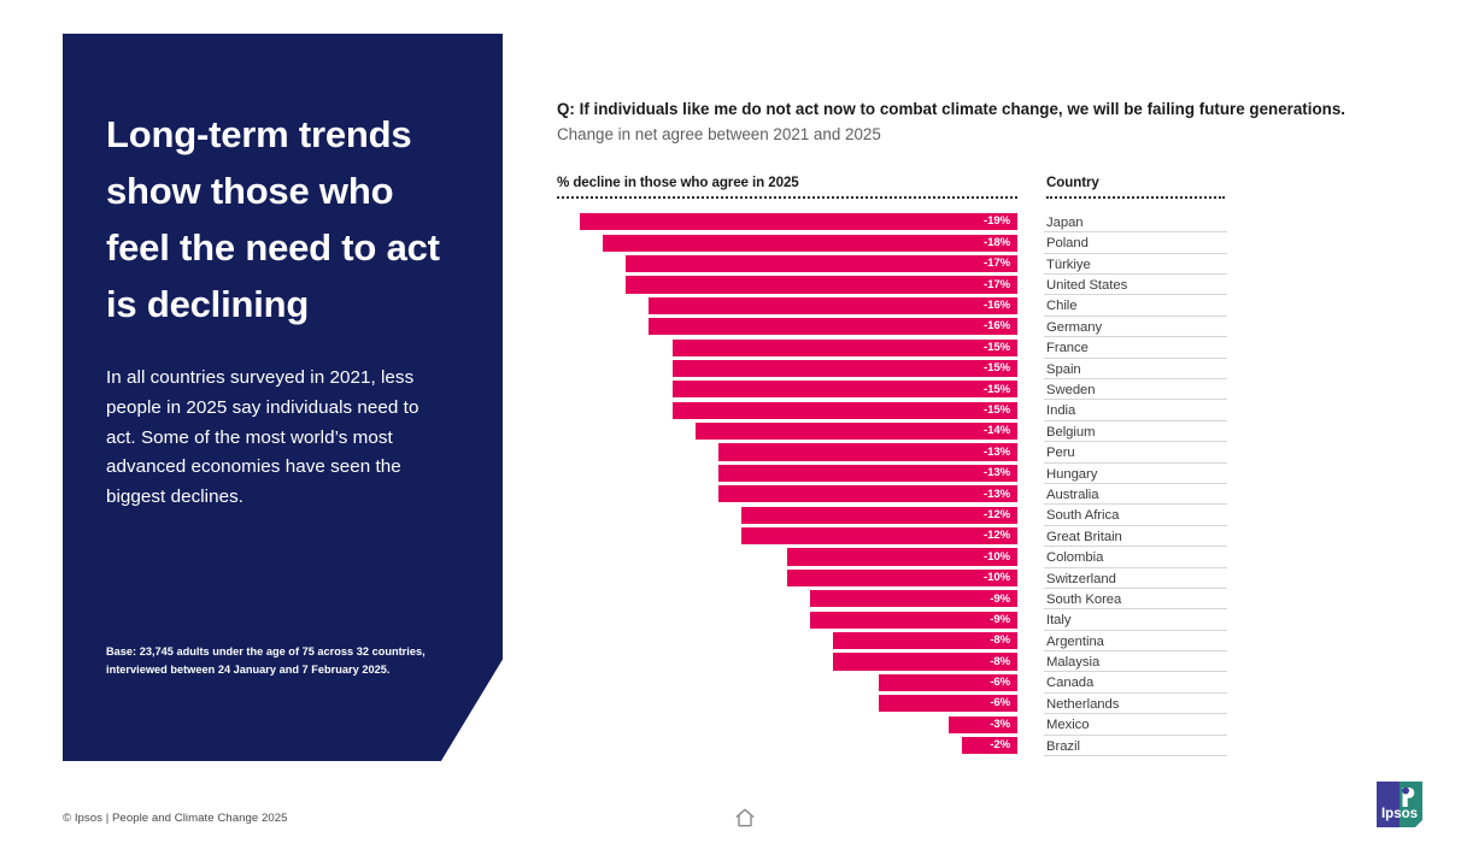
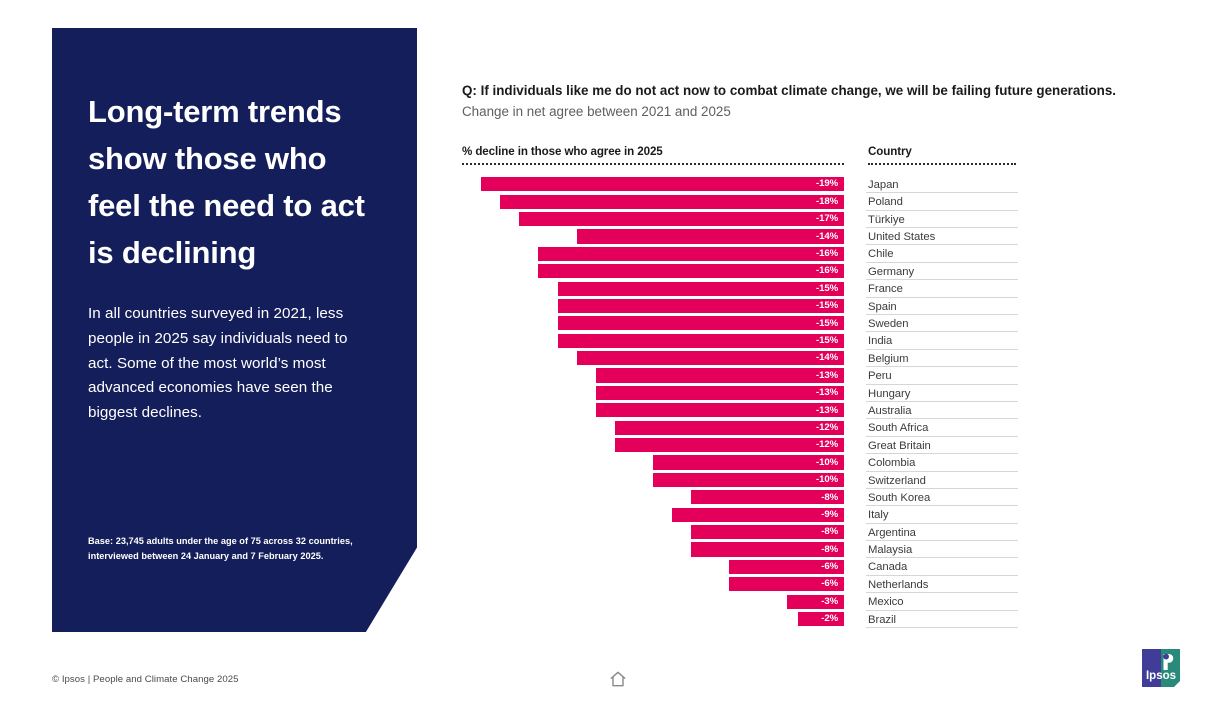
United States: -17% -> -14%
South Korea: -9% -> -8%
